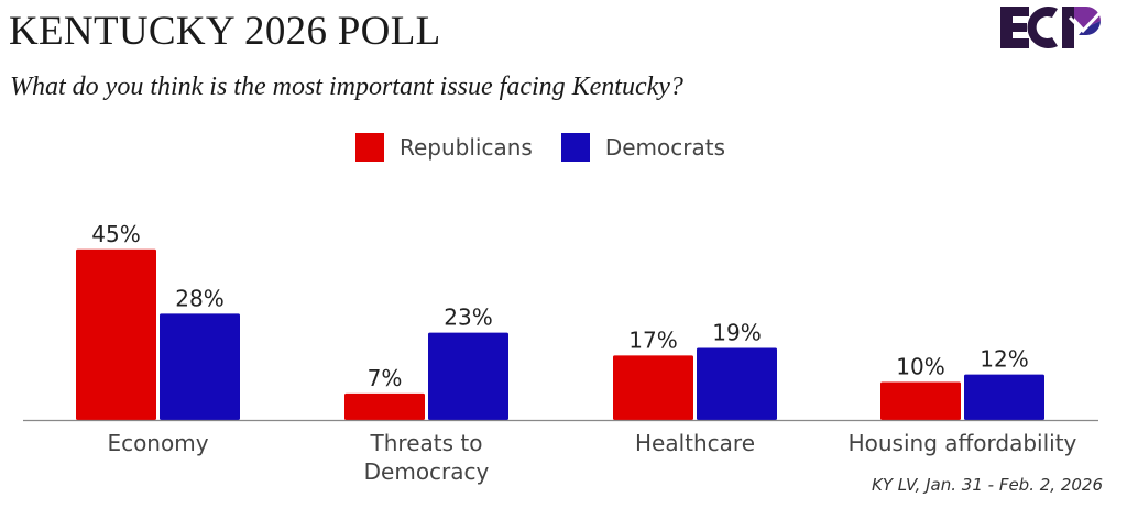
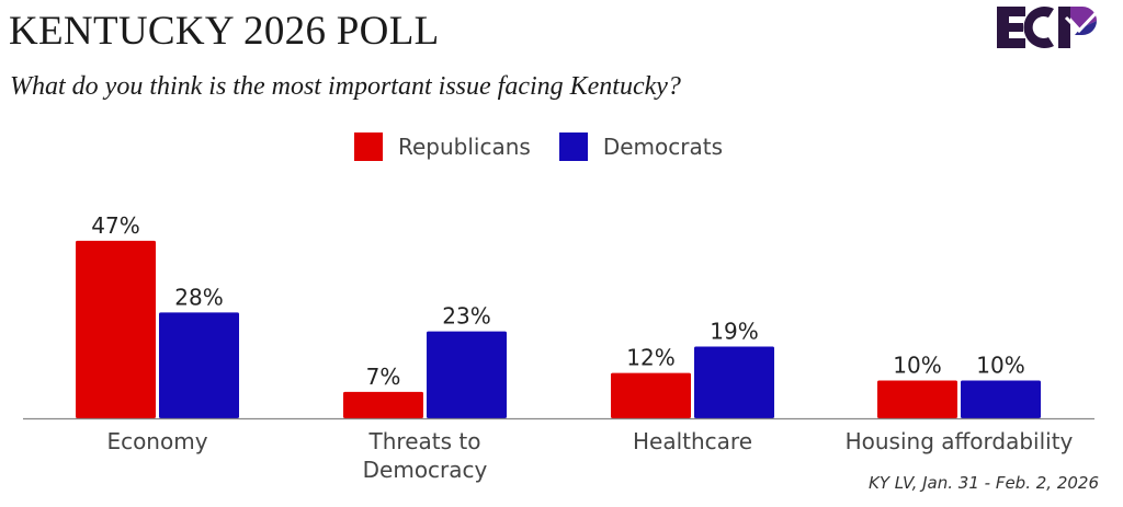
Republicans/Economy: 45% -> 47%
Republicans/Healthcare: 17% -> 12%
Democrats/Housing affordability: 12% -> 10%
